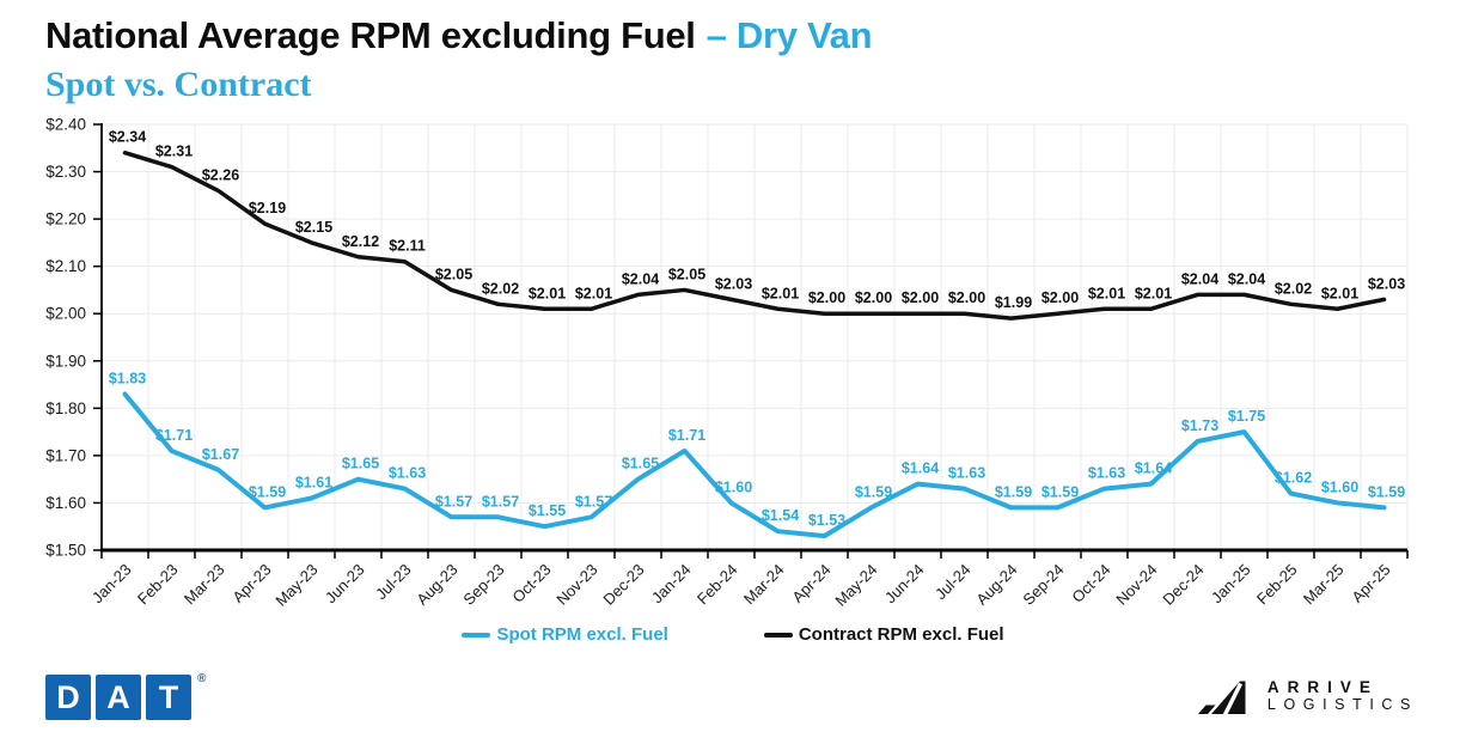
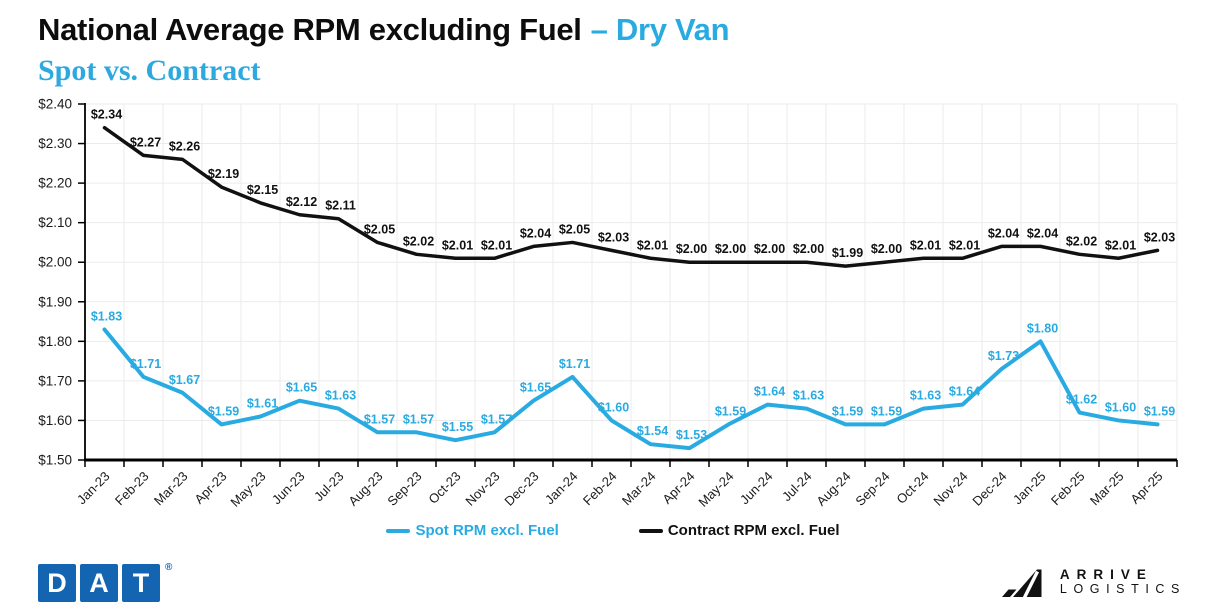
Contract RPM excl. Fuel/Feb-23: $2.31 -> $2.27
Spot RPM excl. Fuel/Jan-25: $1.75 -> $1.80
